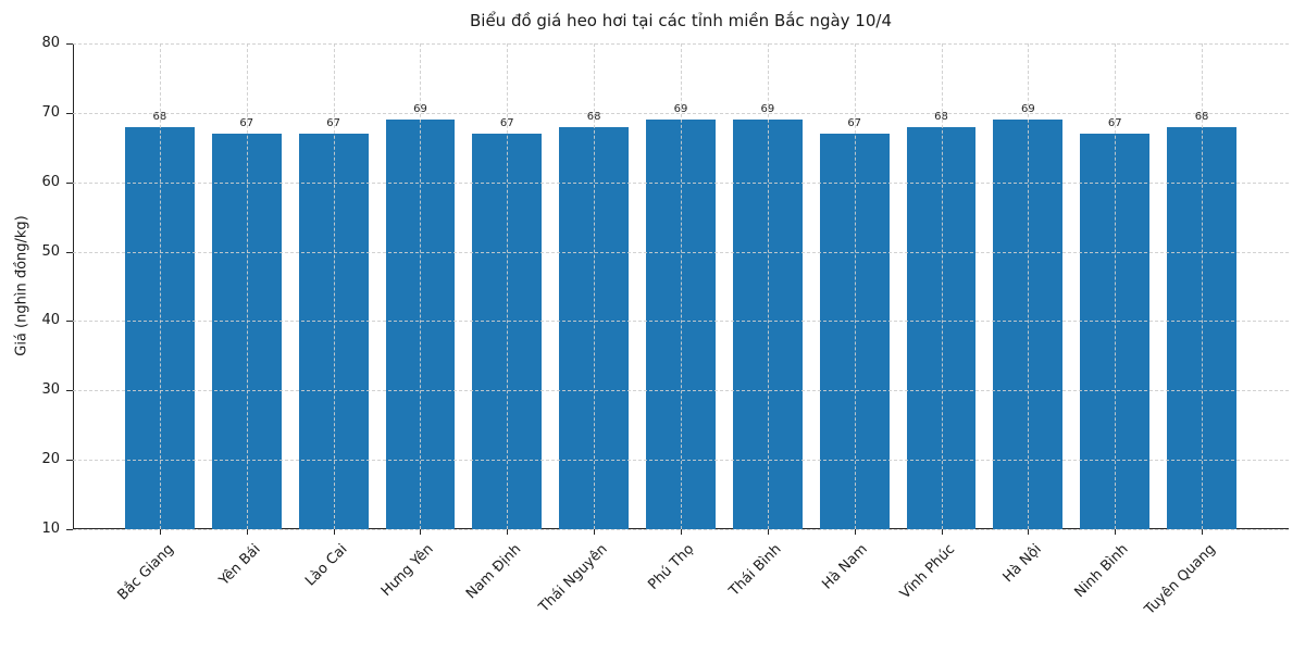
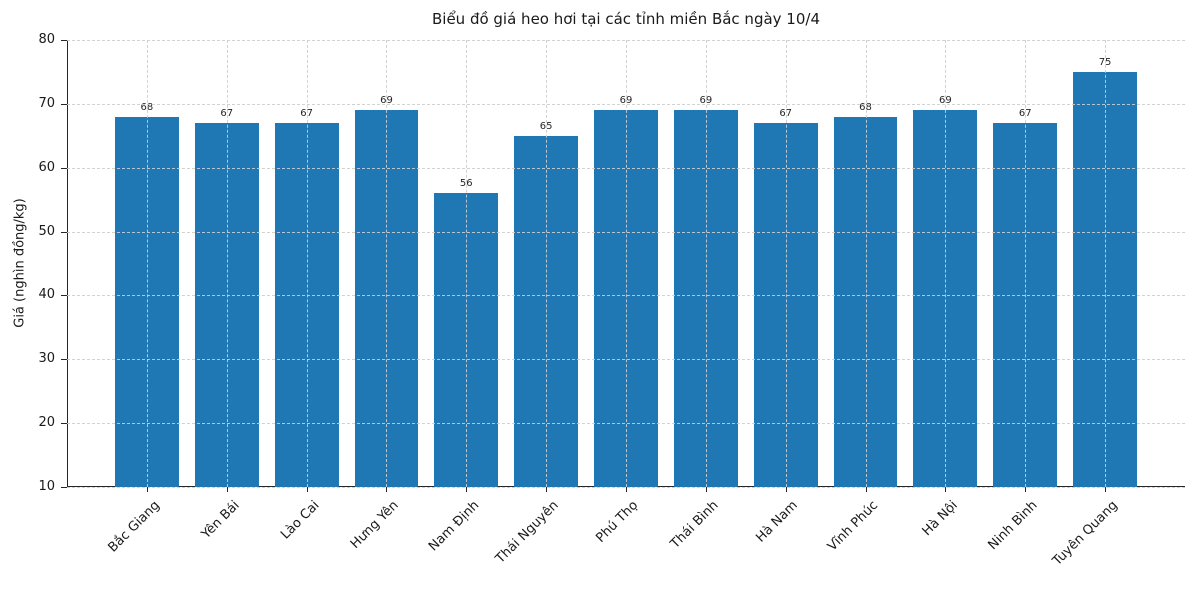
Nam Định: 67 -> 56
Thái Nguyên: 68 -> 65
Tuyên Quang: 68 -> 75
